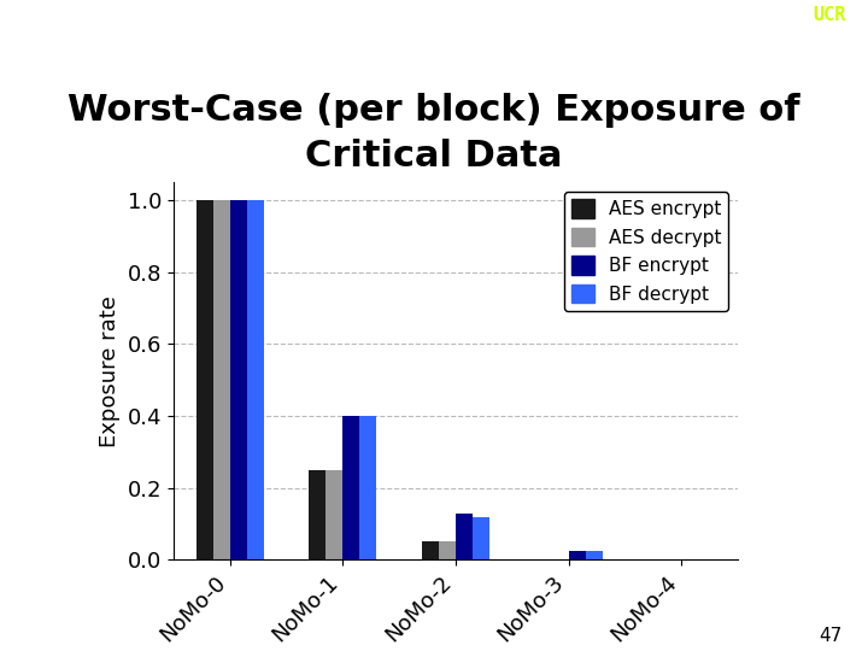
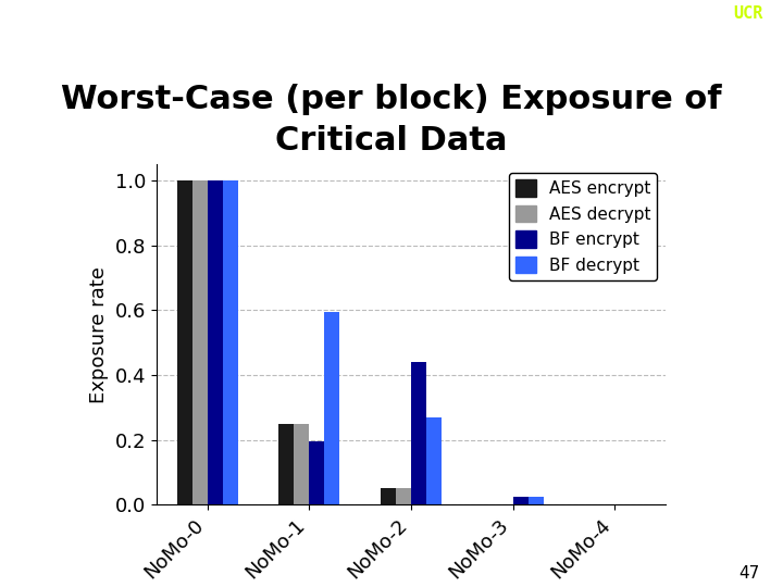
BF encrypt/NoMo-1: 0.400 -> 0.195
BF decrypt/NoMo-1: 0.400 -> 0.595
BF encrypt/NoMo-2: 0.130 -> 0.440
BF decrypt/NoMo-2: 0.120 -> 0.270
